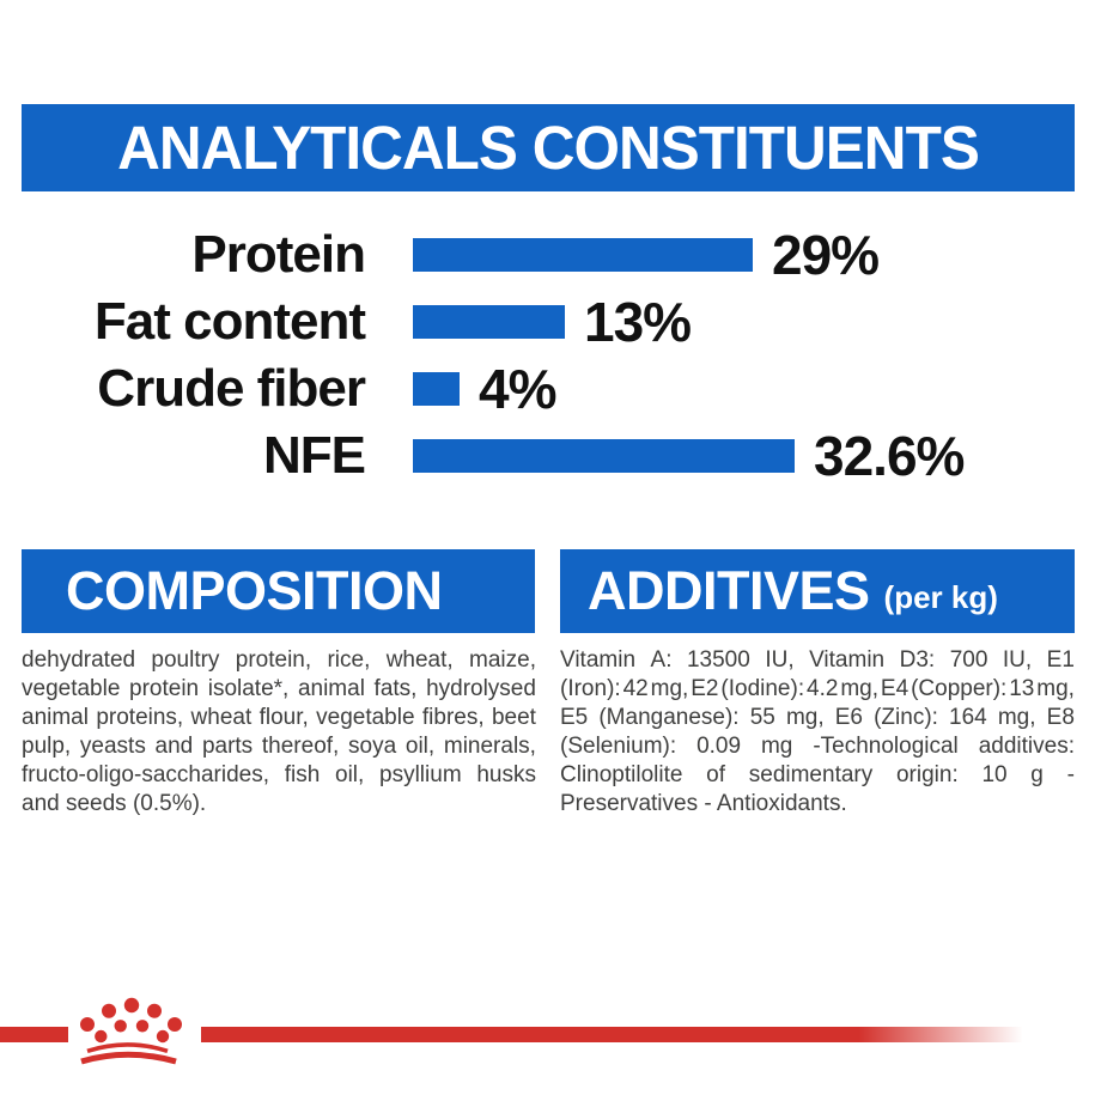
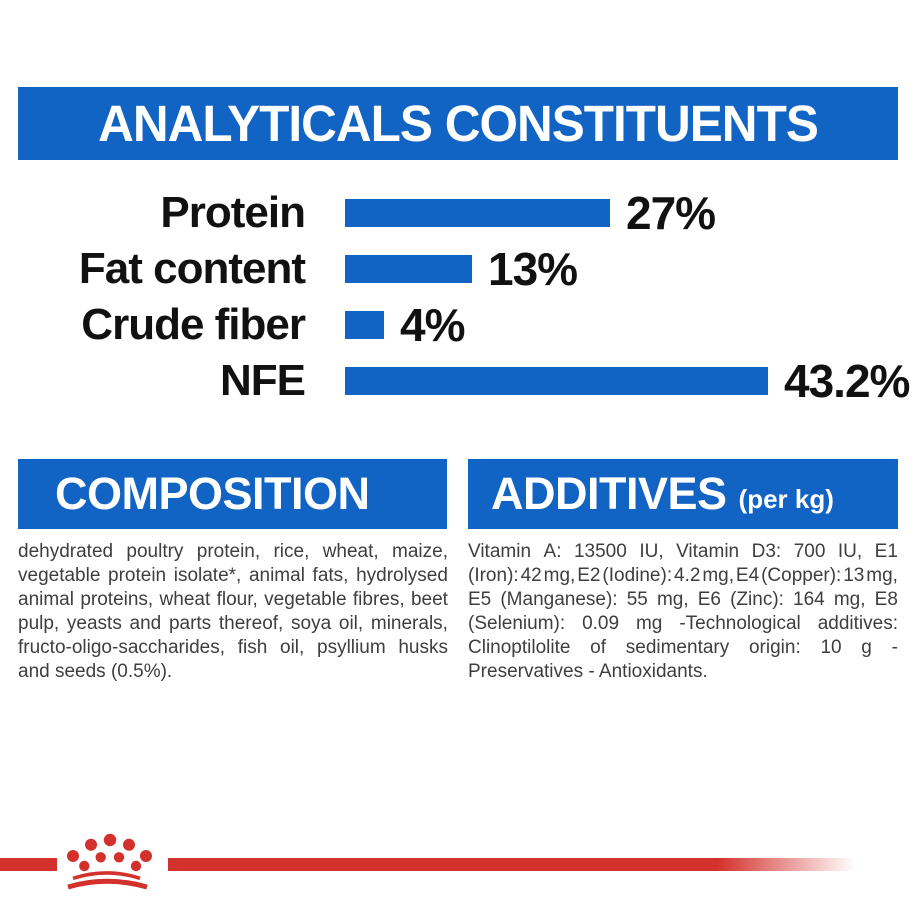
Protein: 29% -> 27%
NFE: 32.6% -> 43.2%
